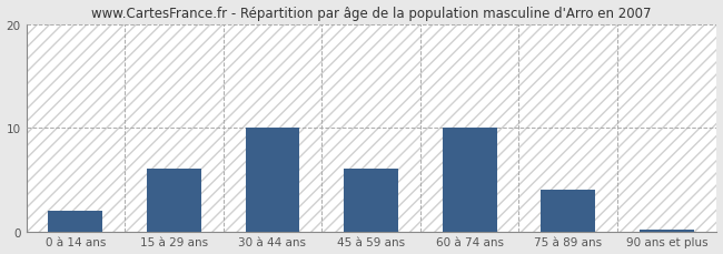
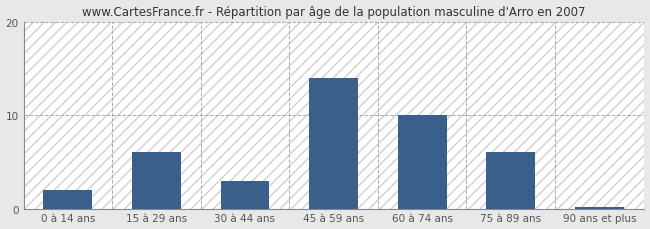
30 à 44 ans: 10.0 -> 3.0
45 à 59 ans: 6.0 -> 14.0
75 à 89 ans: 4.0 -> 6.0
